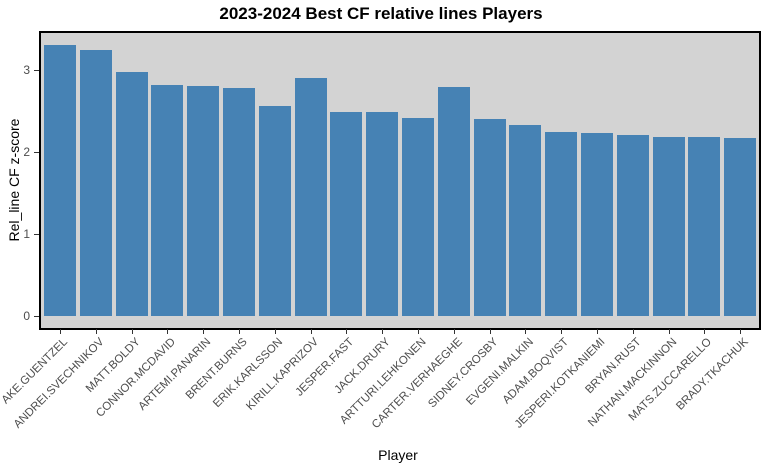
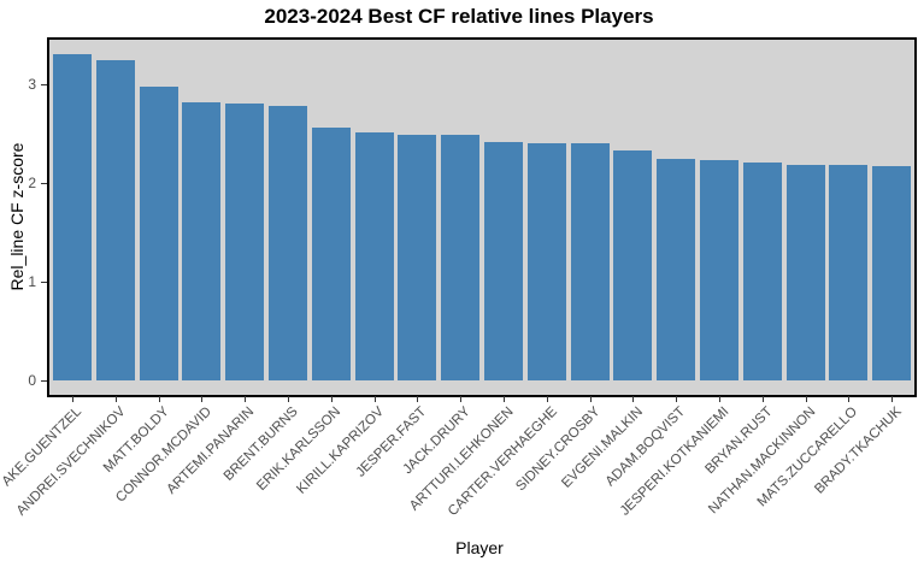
KIRILL.KAPRIZOV: 2.9 -> 2.5
CARTER.VERHAEGHE: 2.8 -> 2.4
